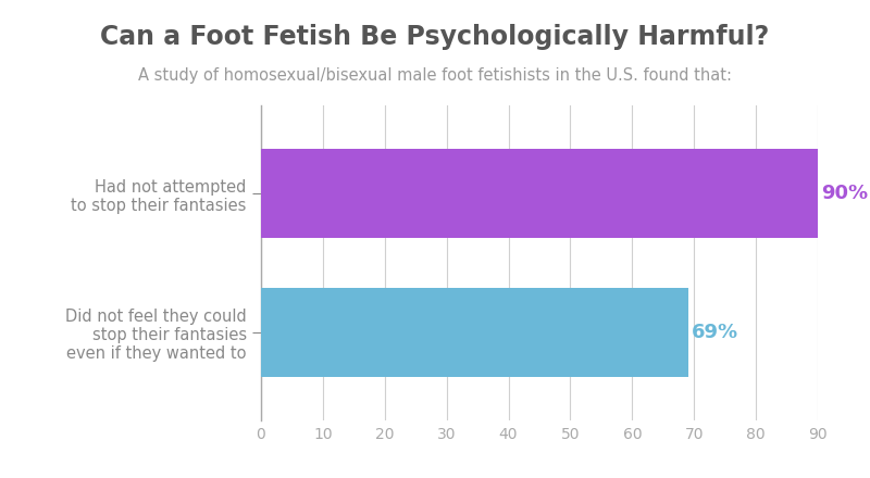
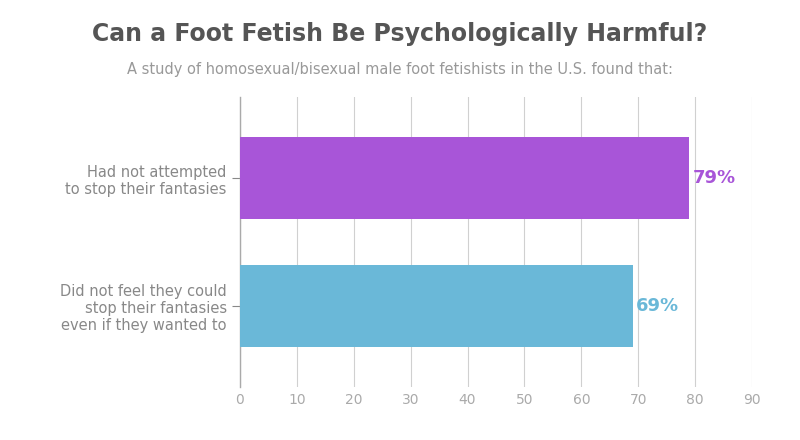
Had not attempted to stop their fantasies: 90% -> 79%
